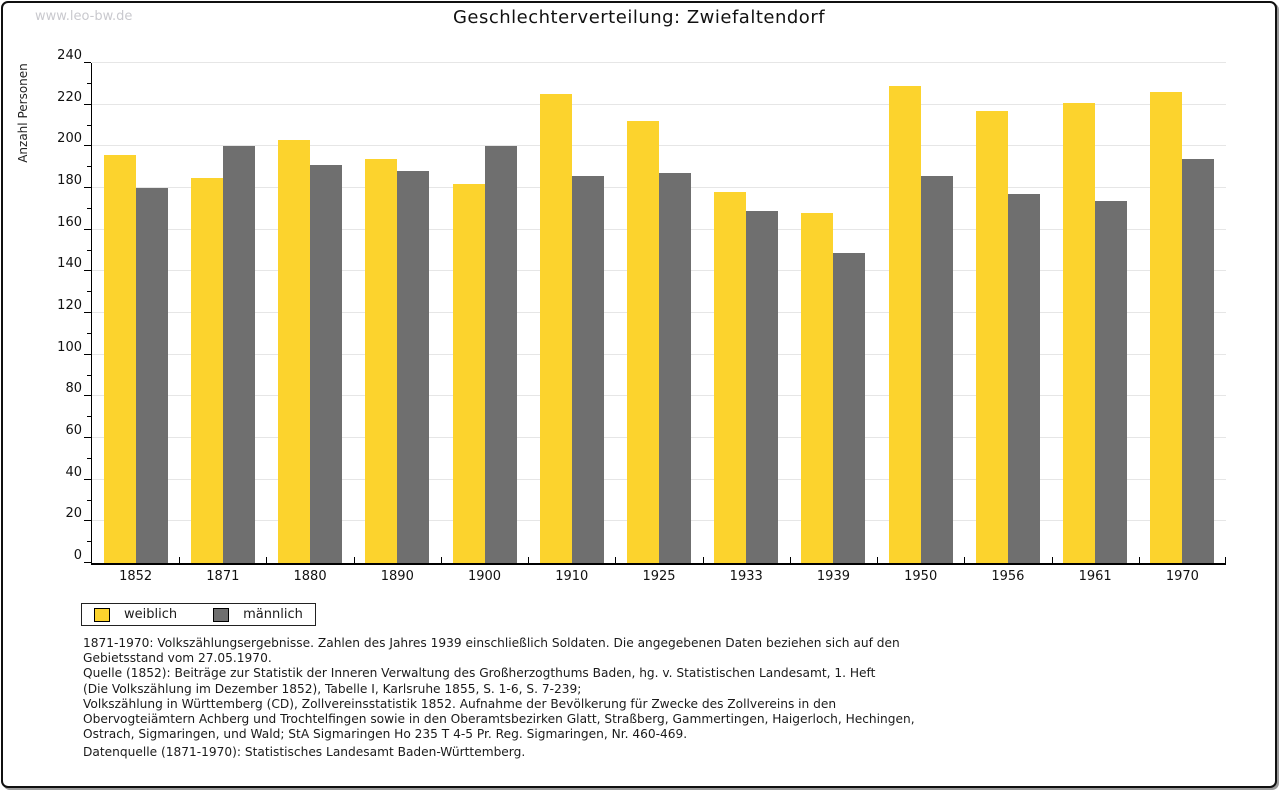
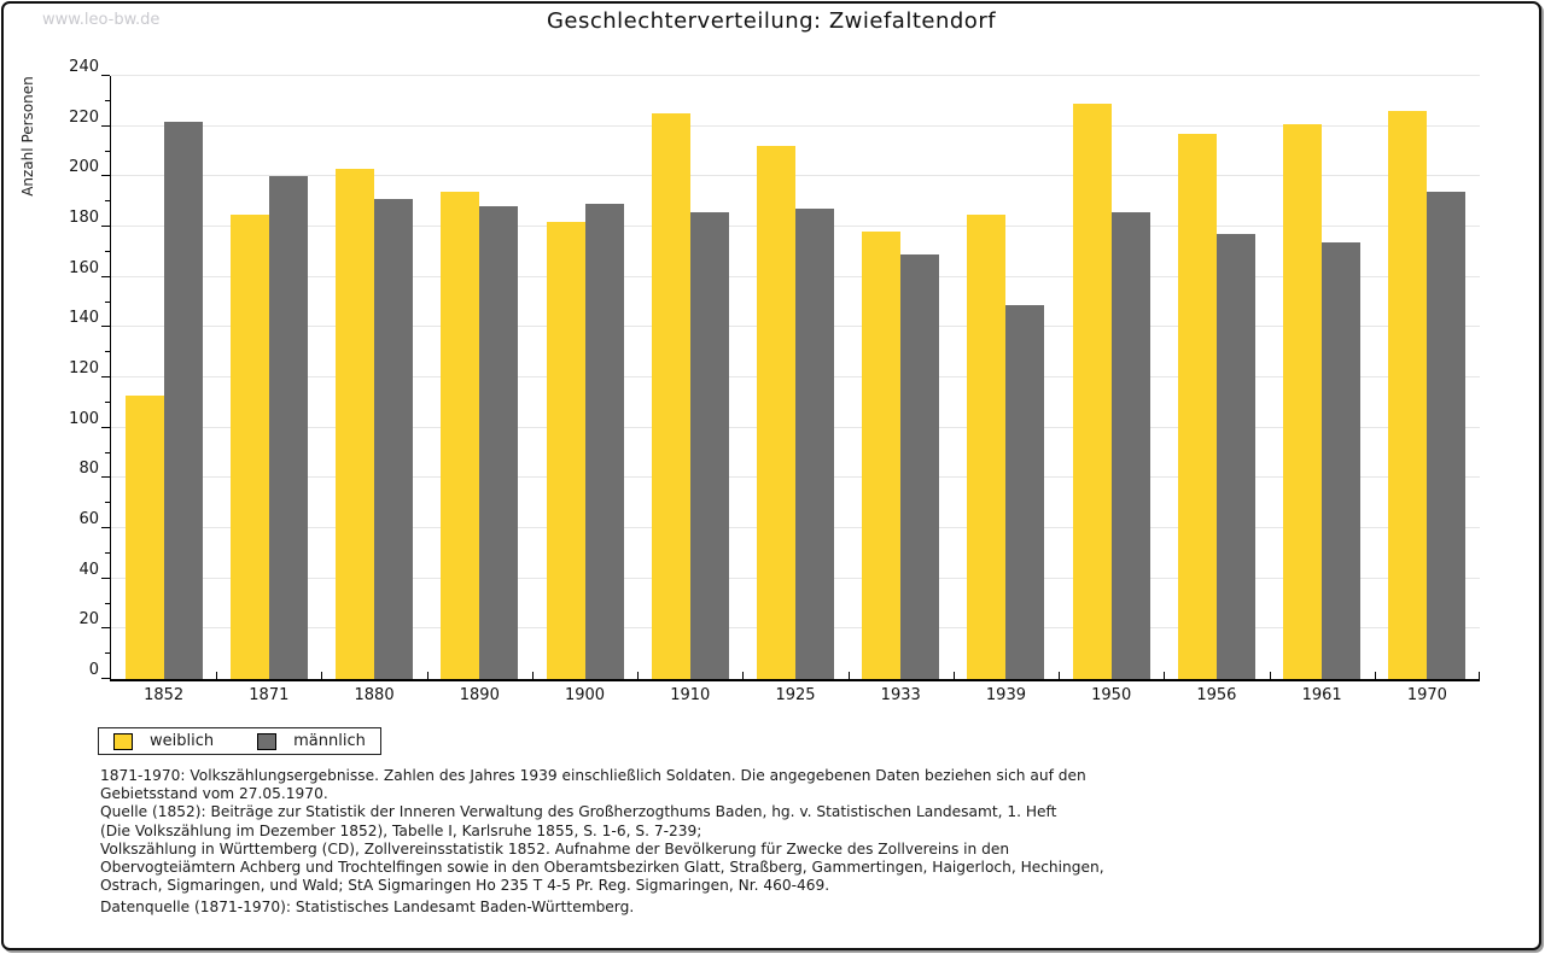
weiblich/1852: 196 -> 113
männlich/1852: 180 -> 222
männlich/1900: 200 -> 189
weiblich/1939: 168 -> 185
